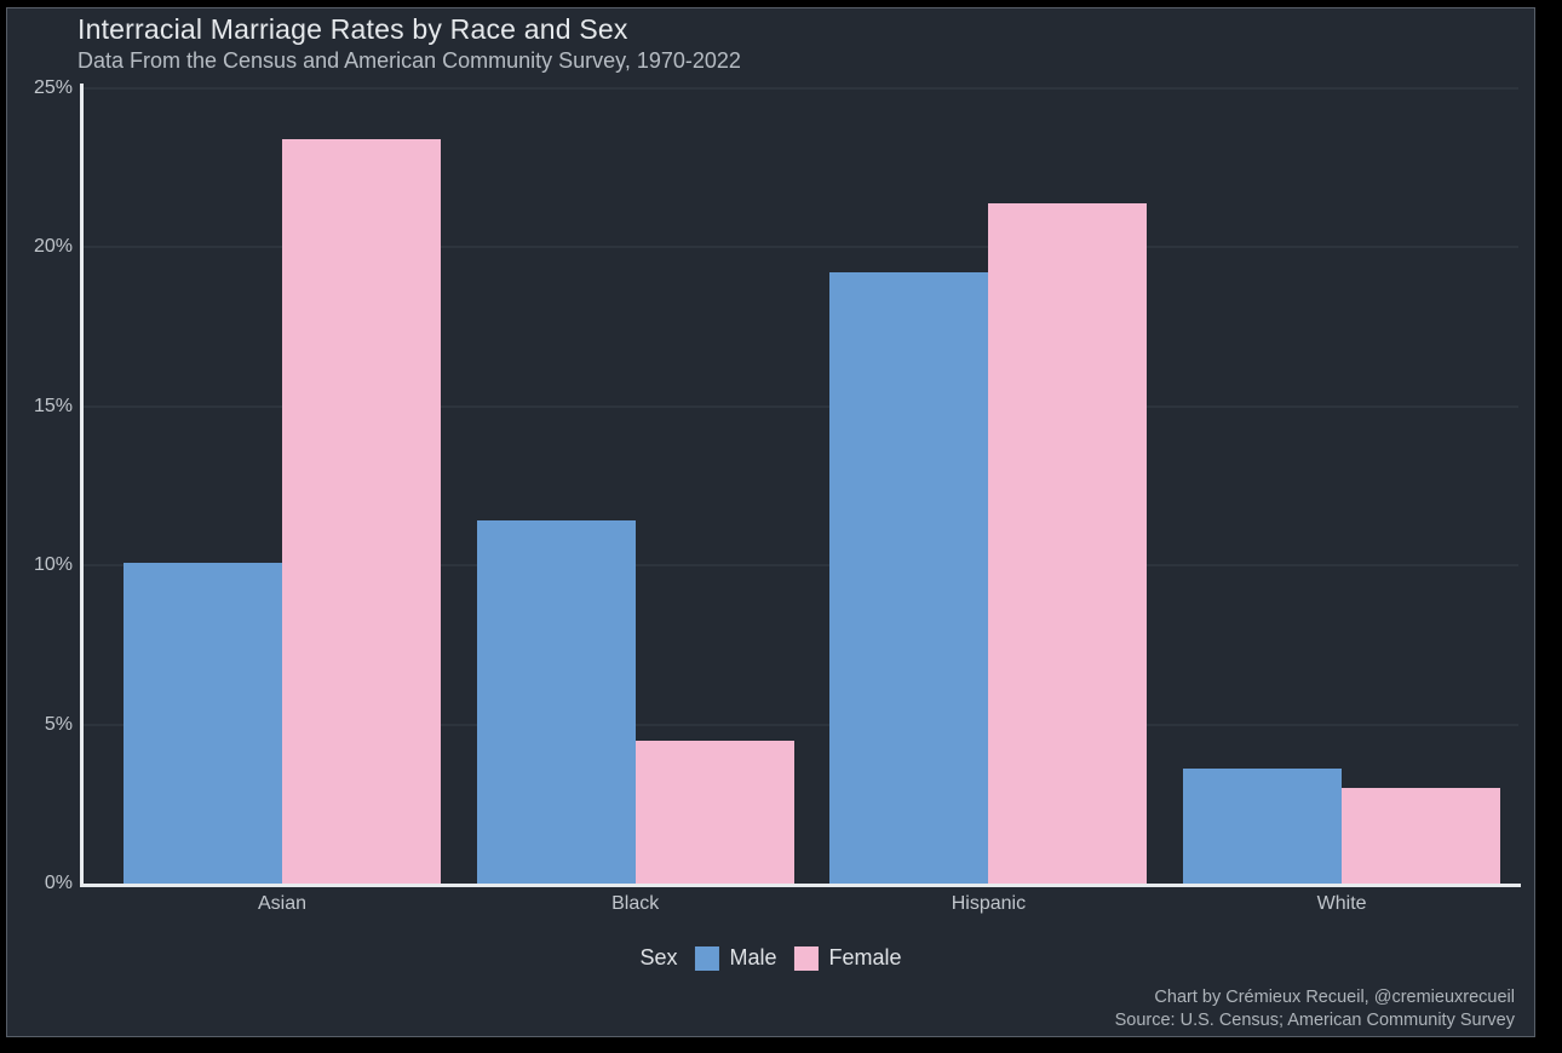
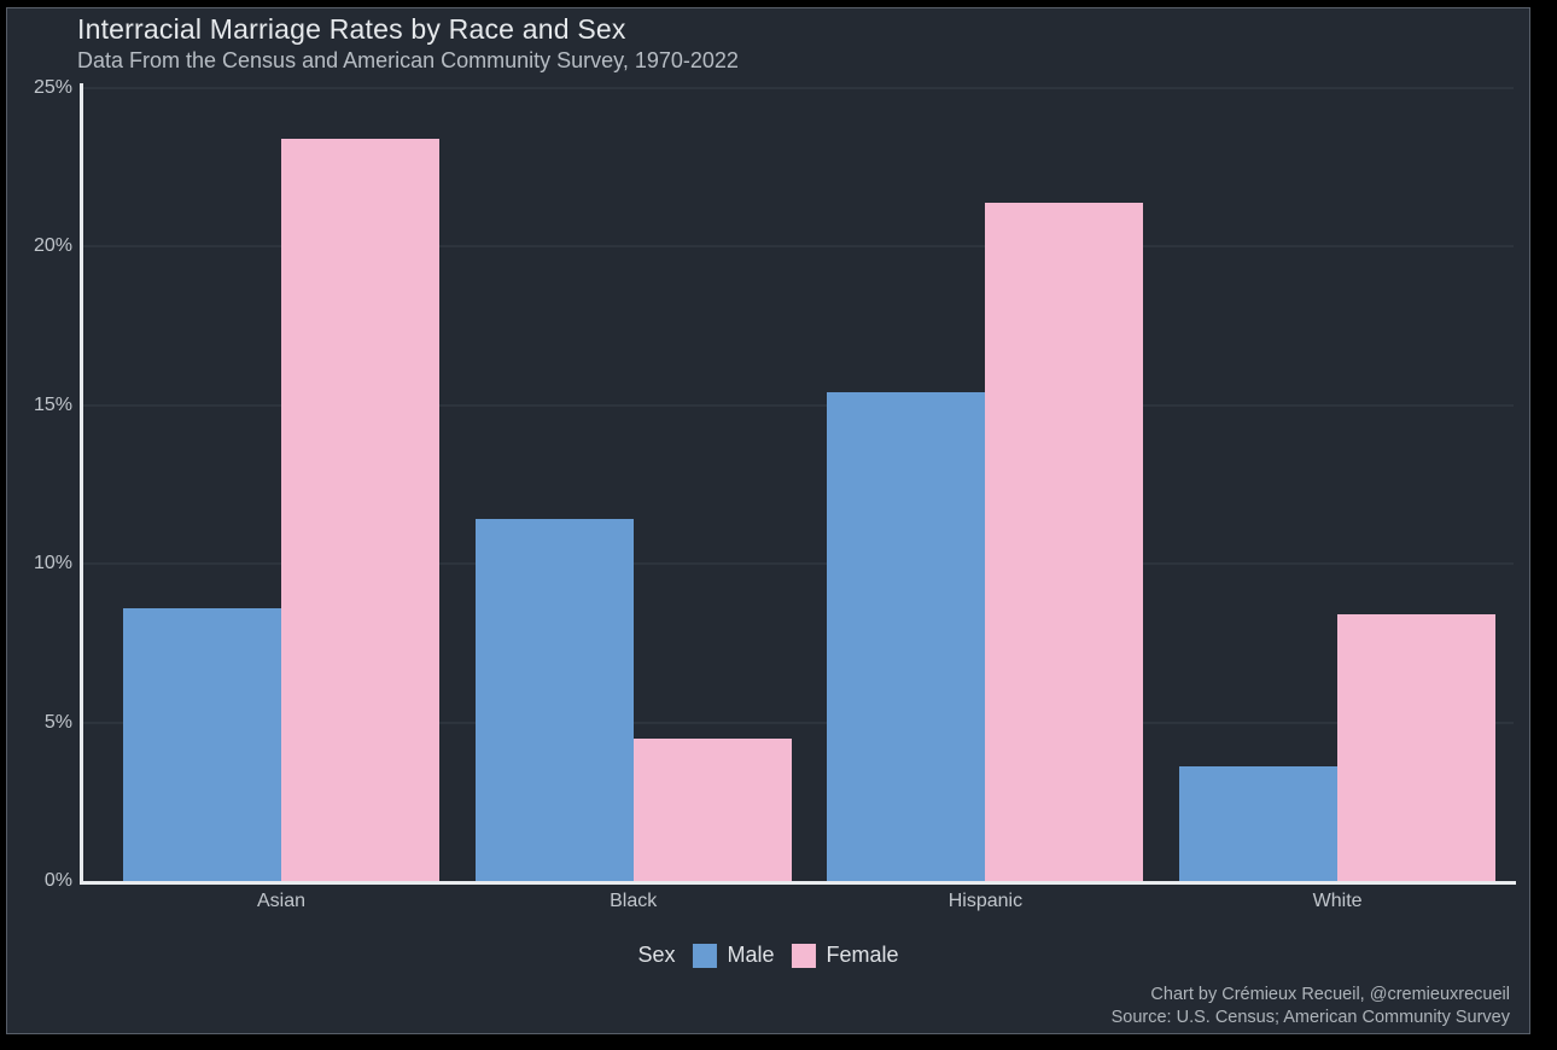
Male/Asian: 10.1% -> 8.6%
Male/Hispanic: 19.2% -> 15.4%
Female/White: 3.0% -> 8.4%
